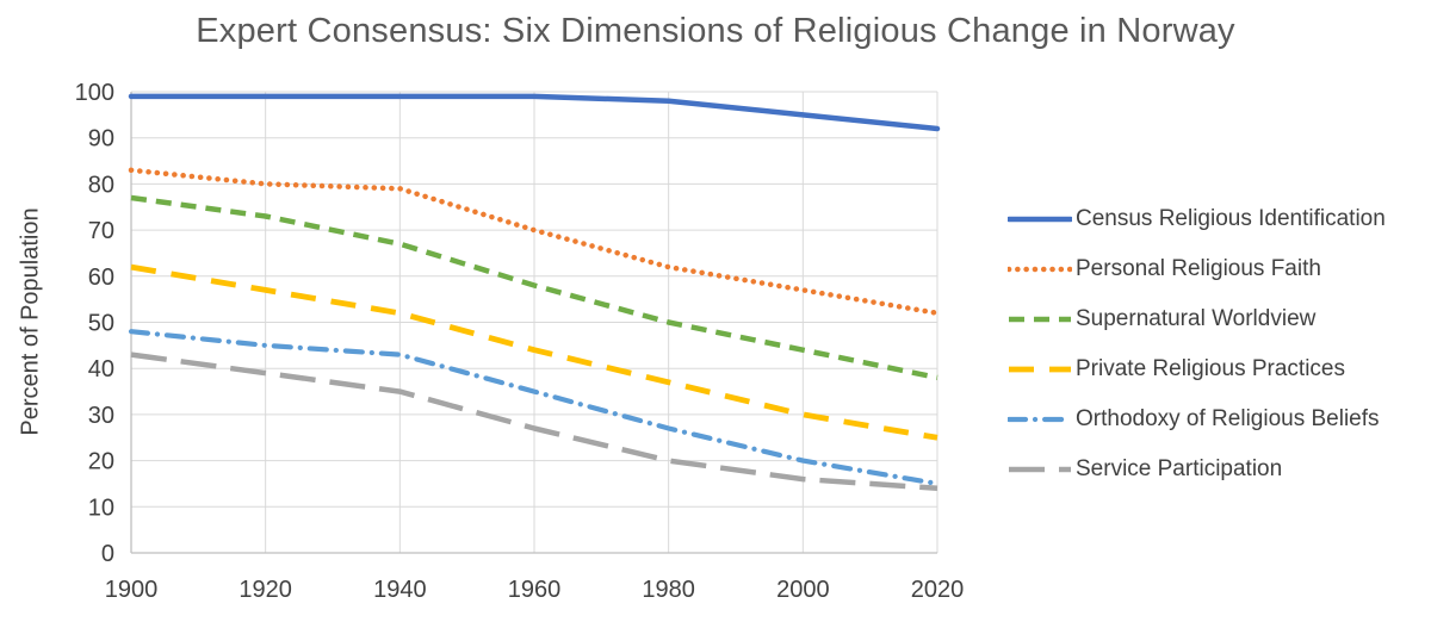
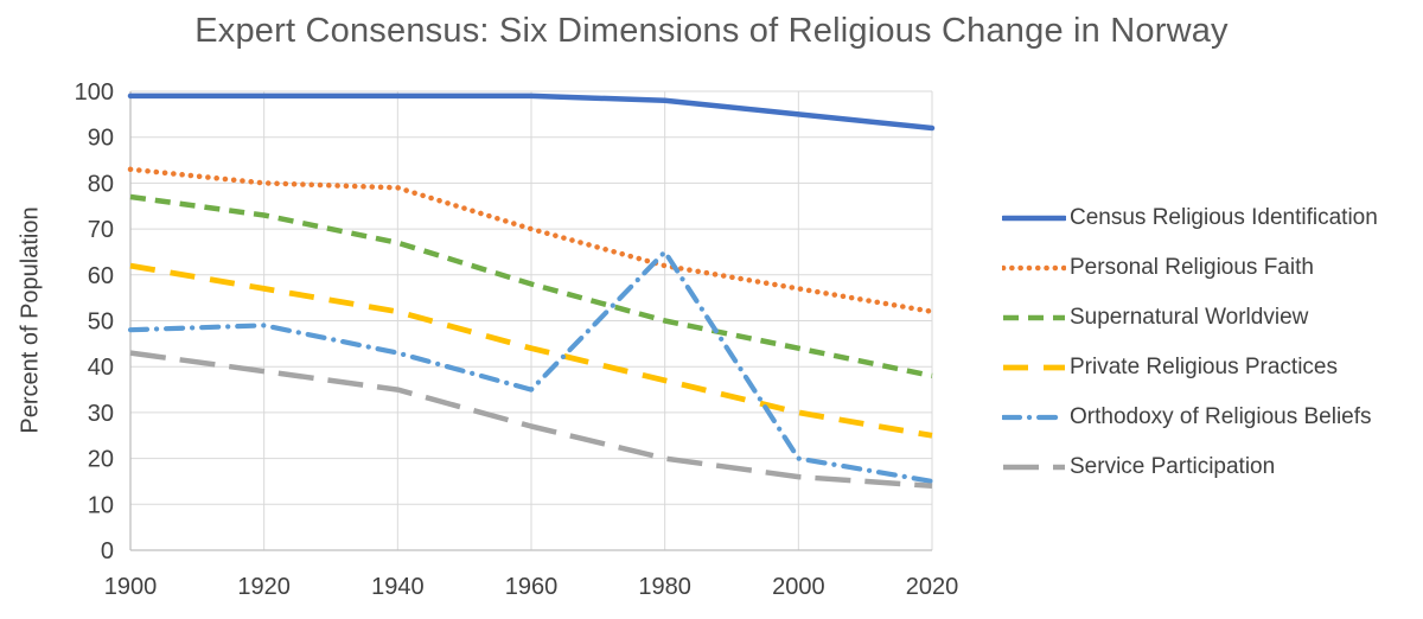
Orthodoxy of Religious Beliefs/1920: 45 -> 49
Orthodoxy of Religious Beliefs/1980: 27 -> 65
